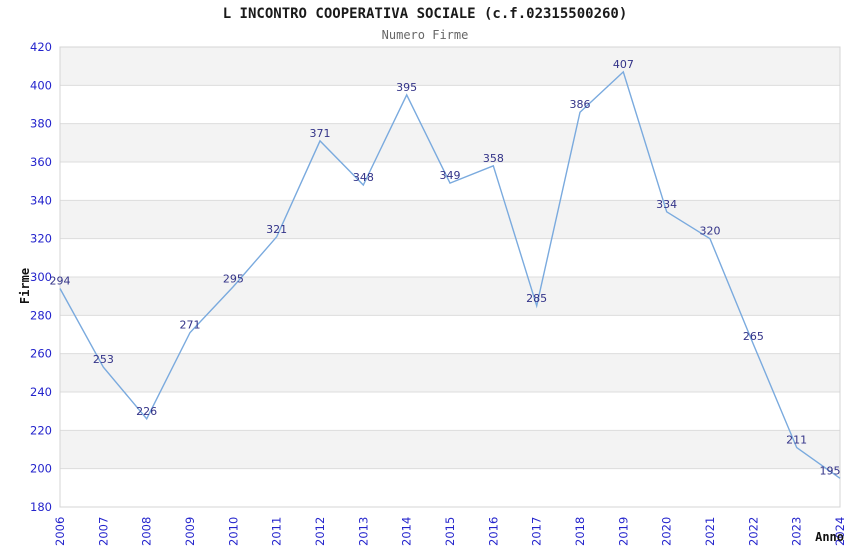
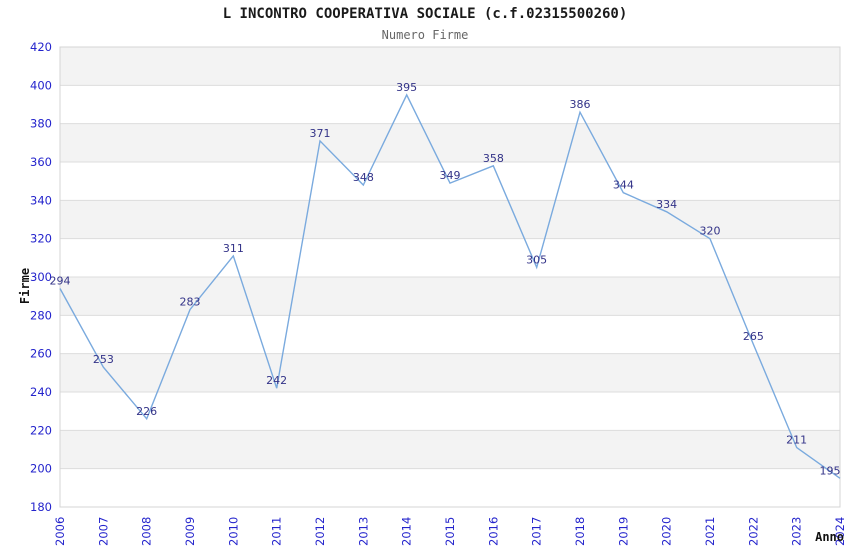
2009: 271 -> 283
2010: 295 -> 311
2011: 321 -> 242
2017: 285 -> 305
2019: 407 -> 344
